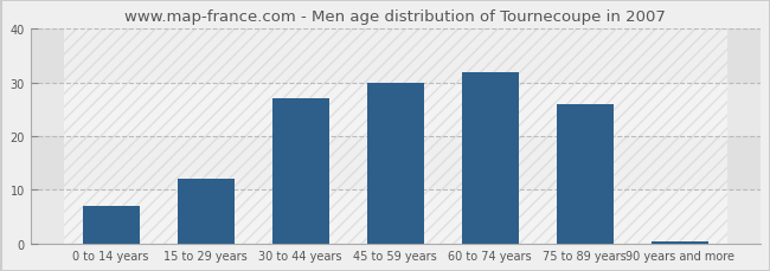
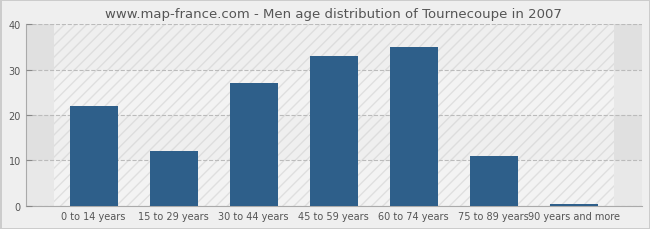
0 to 14 years: 7.0 -> 22.0
45 to 59 years: 30.0 -> 33.0
60 to 74 years: 32.0 -> 35.0
75 to 89 years: 26.0 -> 11.0
